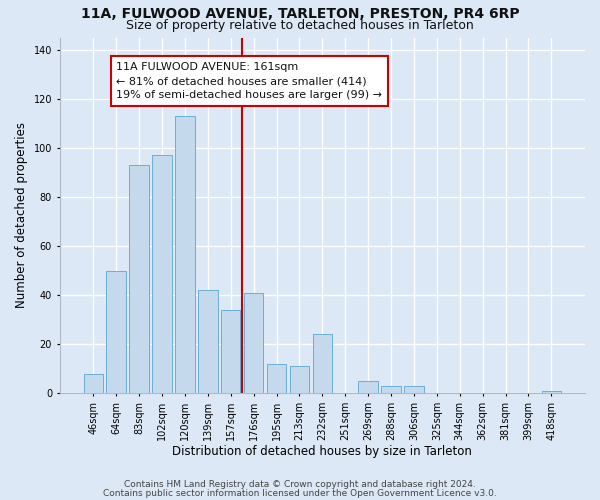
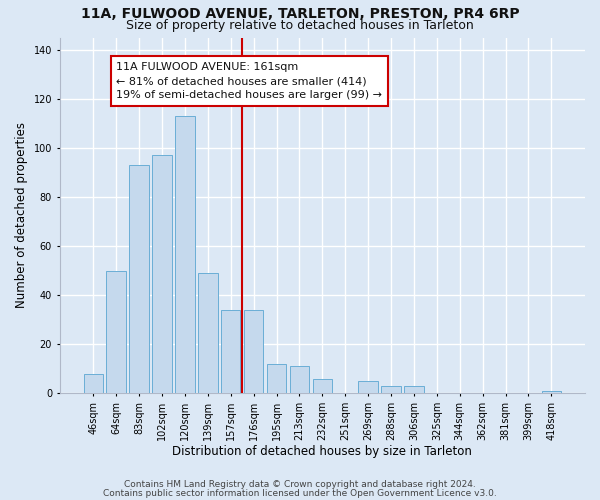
139sqm: 42 -> 49
176sqm: 41 -> 34
232sqm: 24 -> 6
